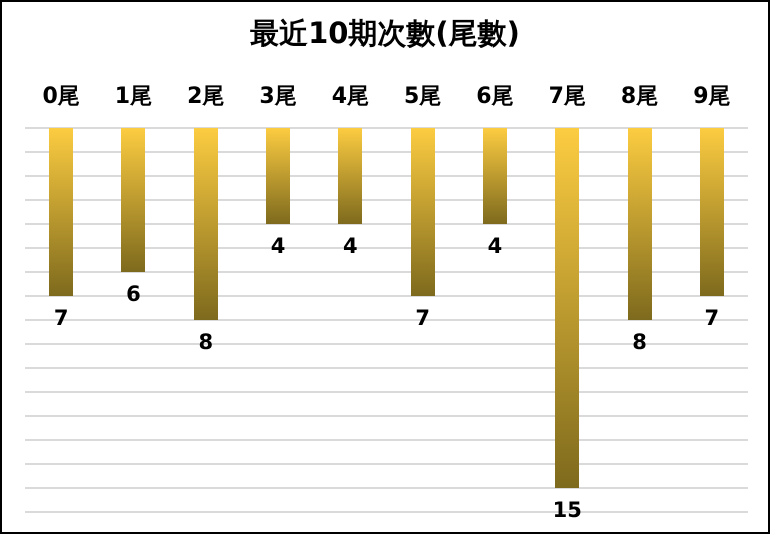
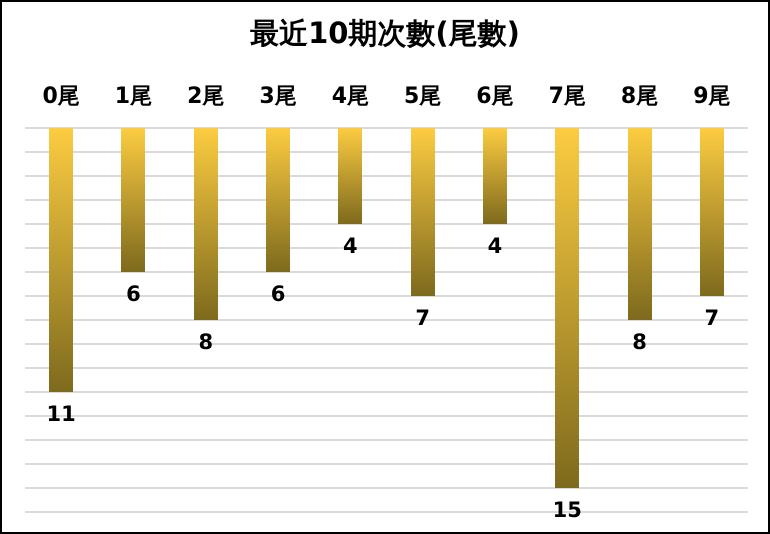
0尾: 7 -> 11
3尾: 4 -> 6
